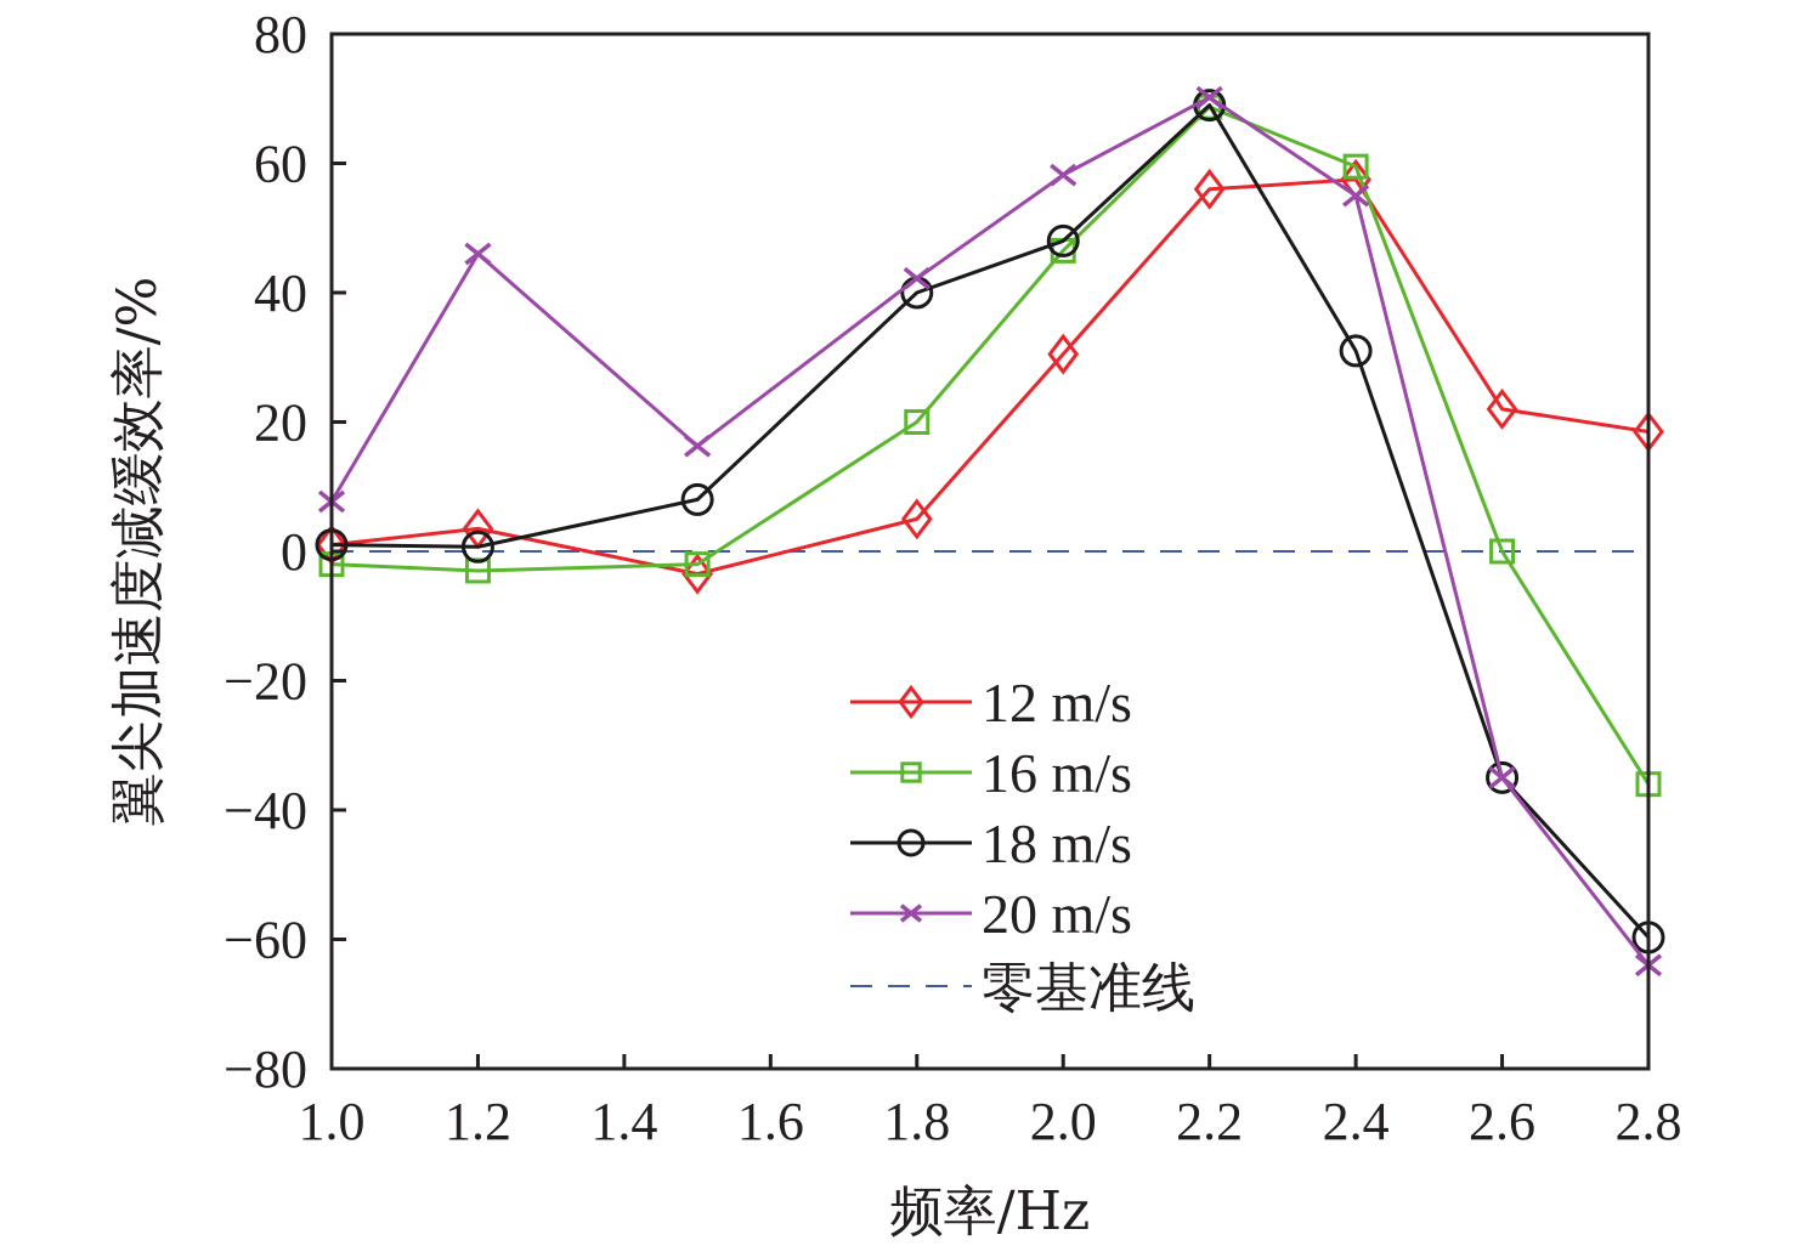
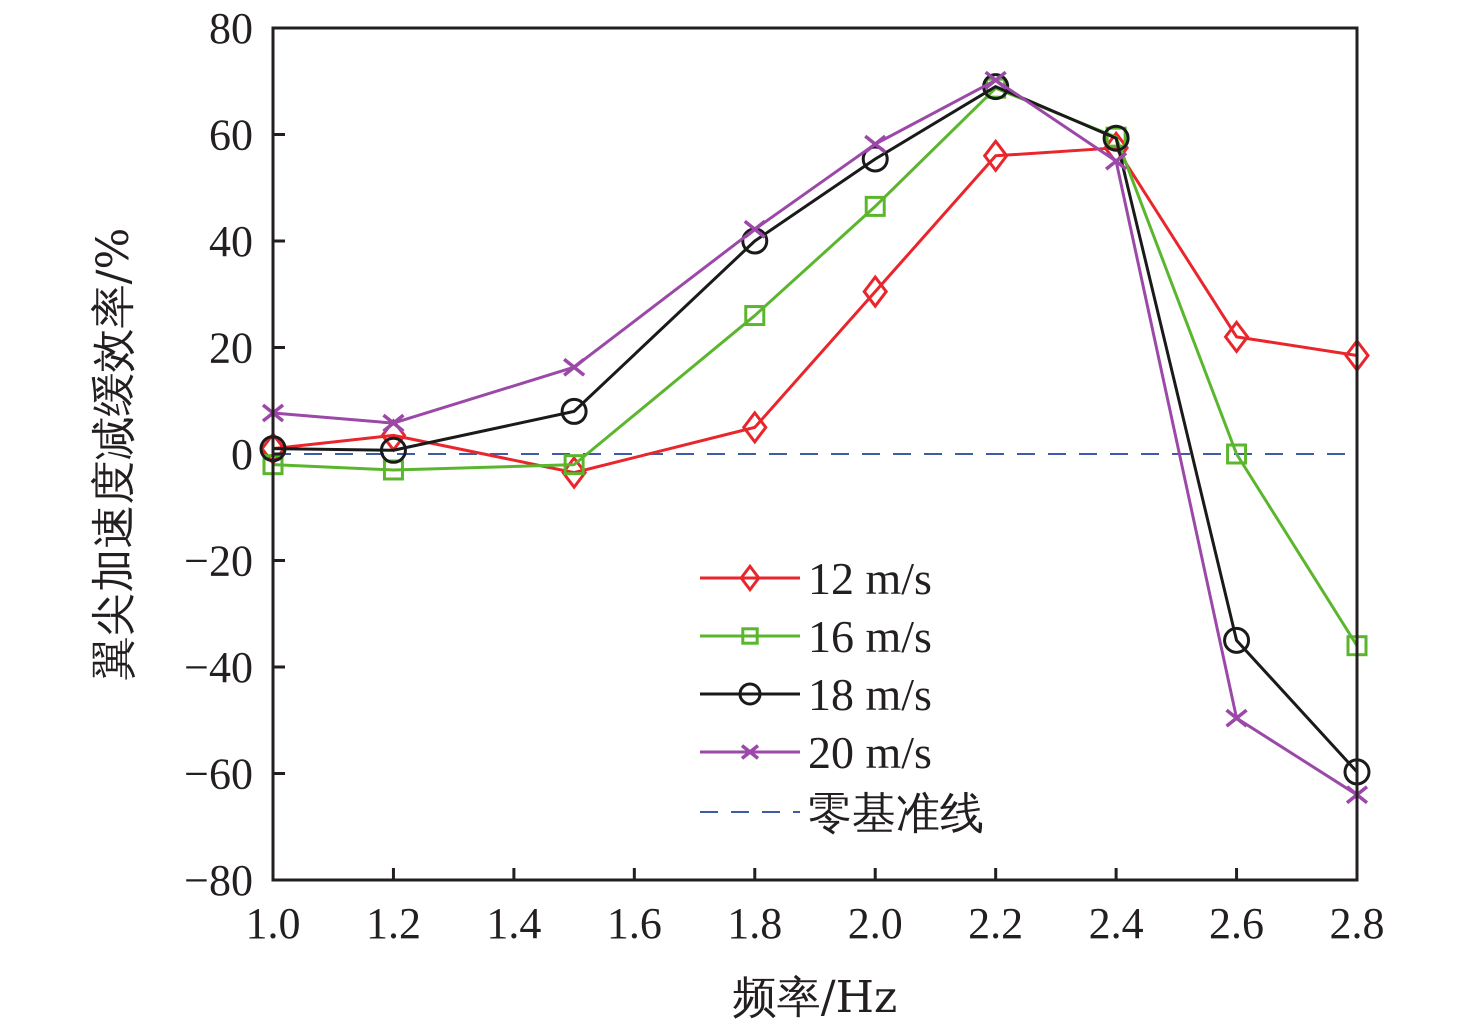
20 m/s/1.2: 46 -> 6
16 m/s/1.8: 20 -> 26
18 m/s/2.0: 48 -> 55
18 m/s/2.4: 31 -> 59
20 m/s/2.6: -35 -> -50
